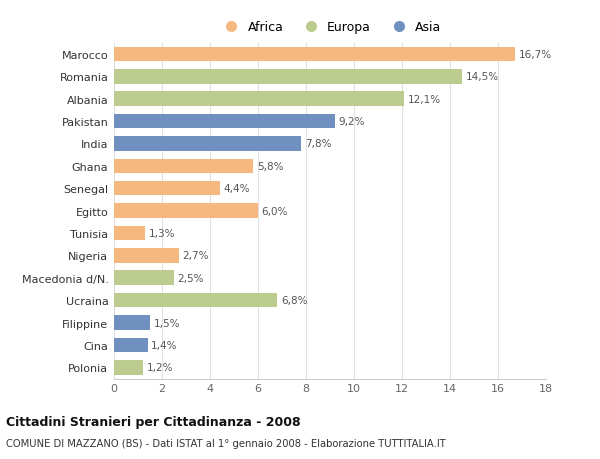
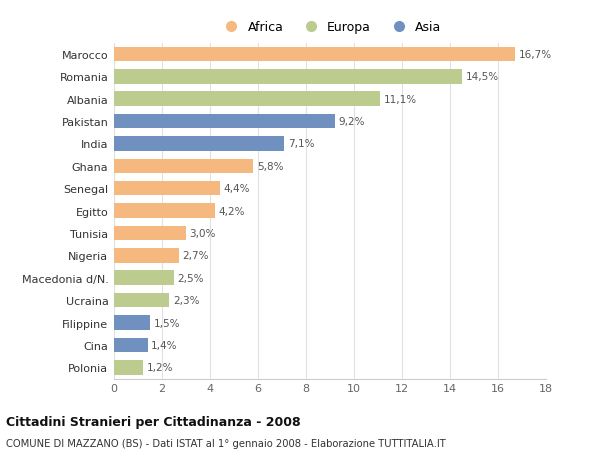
Albania: 12,1% -> 11,1%
India: 7,8% -> 7,1%
Egitto: 6,0% -> 4,2%
Tunisia: 1,3% -> 3,0%
Ucraina: 6,8% -> 2,3%
